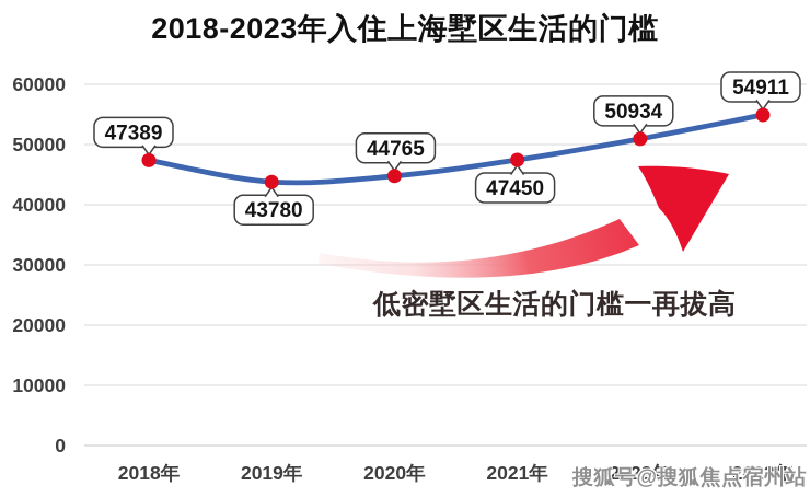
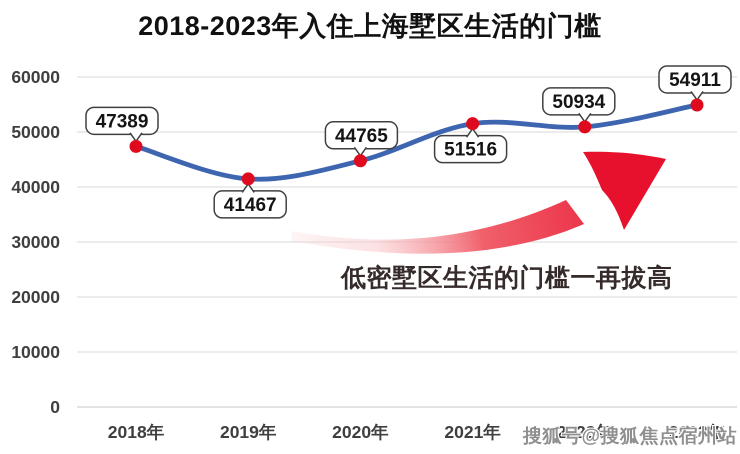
2019年: 43780 -> 41467
2021年: 47450 -> 51516
